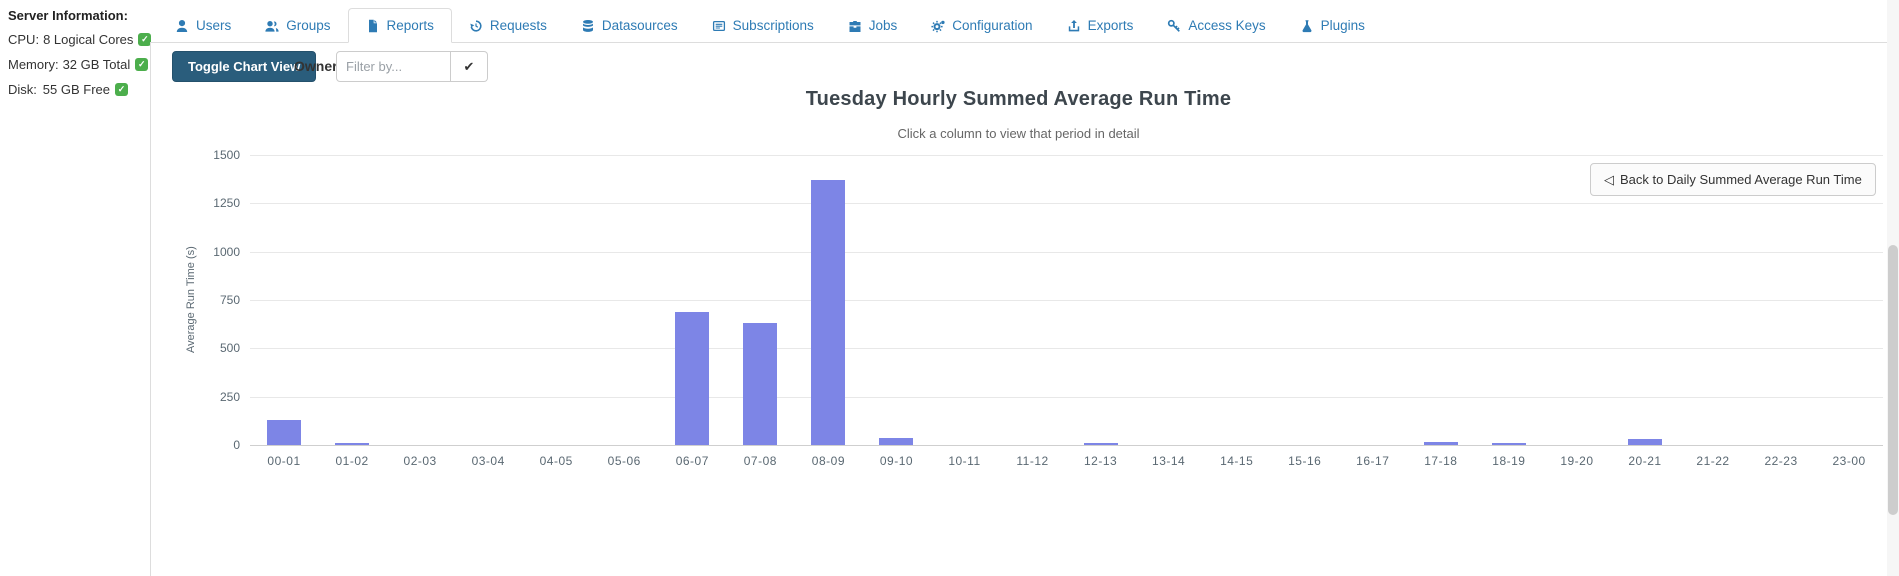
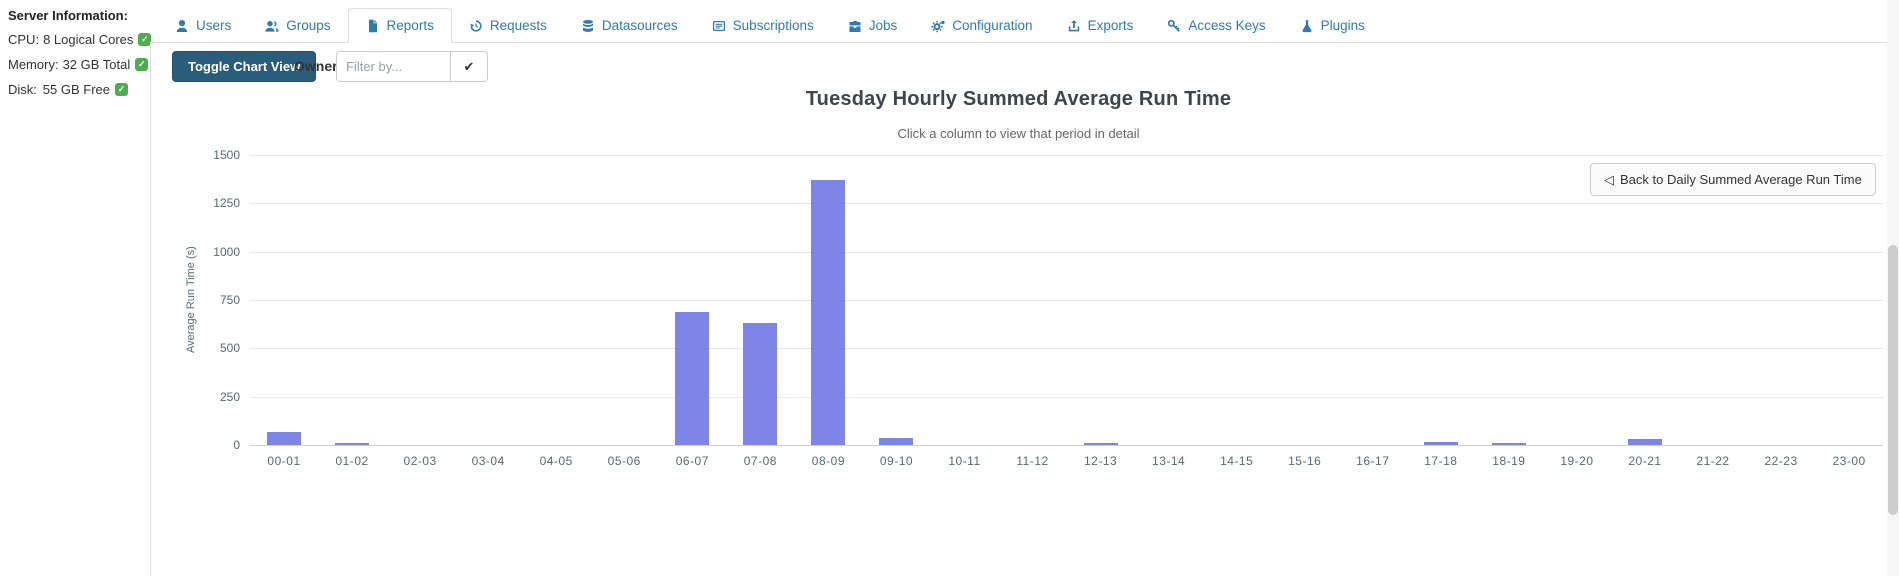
00-01: 130 -> 60
